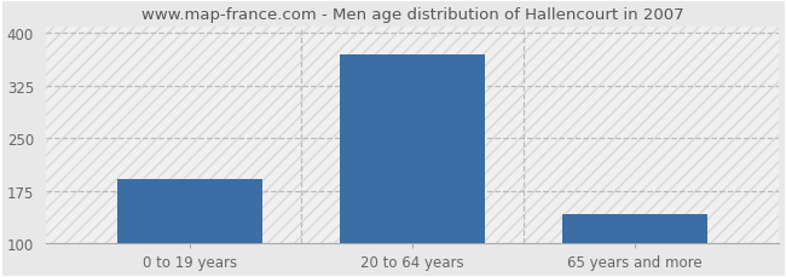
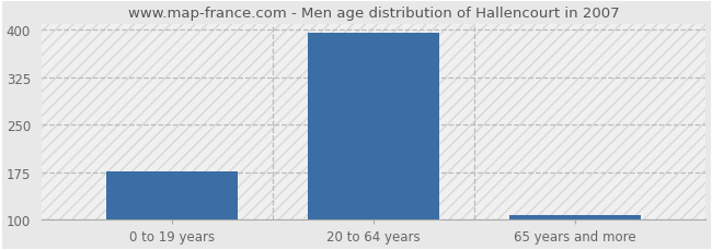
0 to 19 years: 192 -> 176
20 to 64 years: 370 -> 395
65 years and more: 142 -> 108
